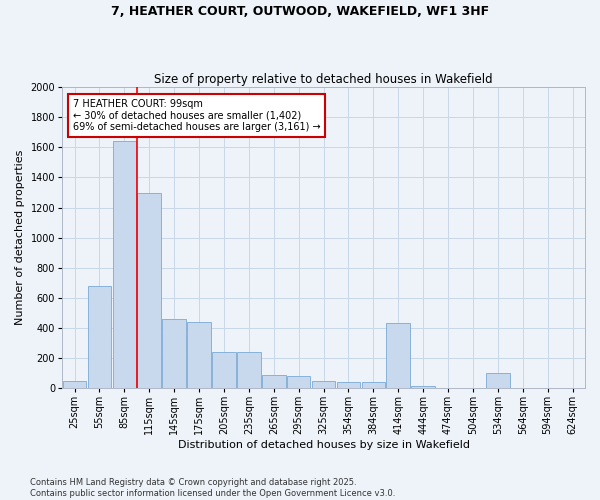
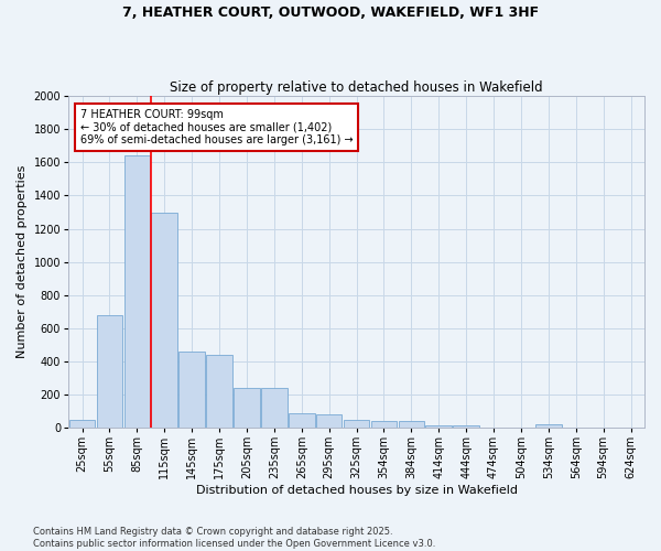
414sqm: 430 -> 20
534sqm: 100 -> 20
